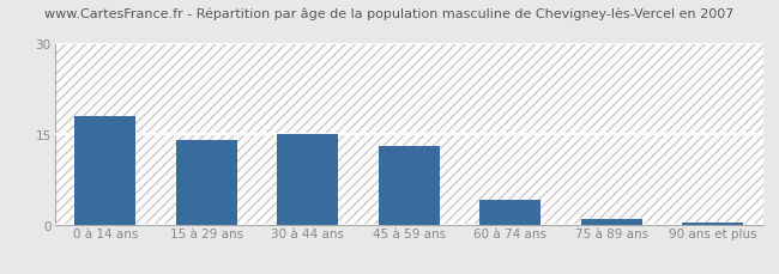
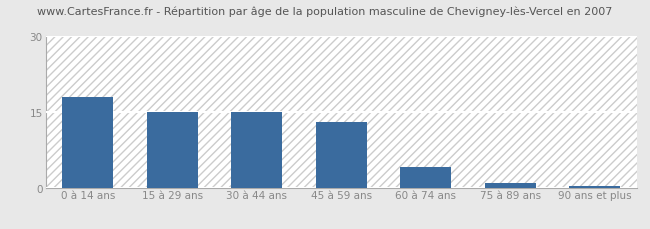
15 à 29 ans: 14.0 -> 15.0
